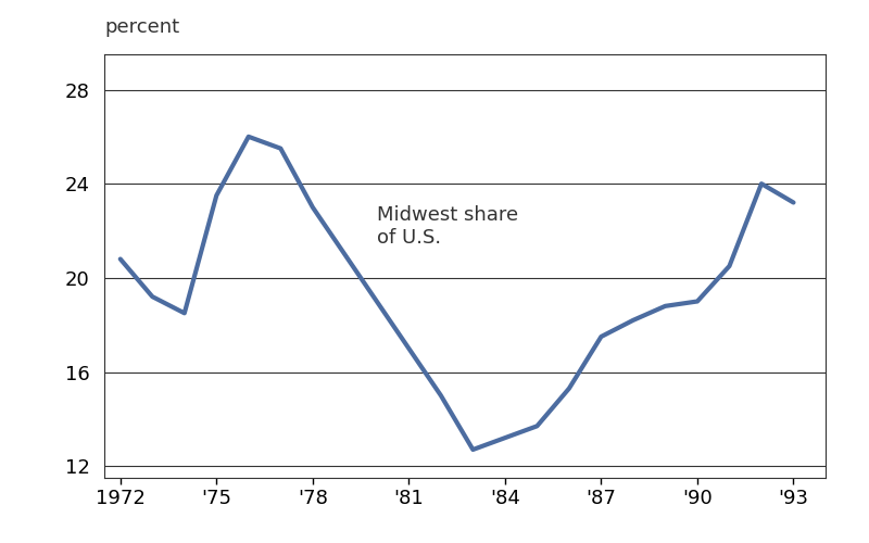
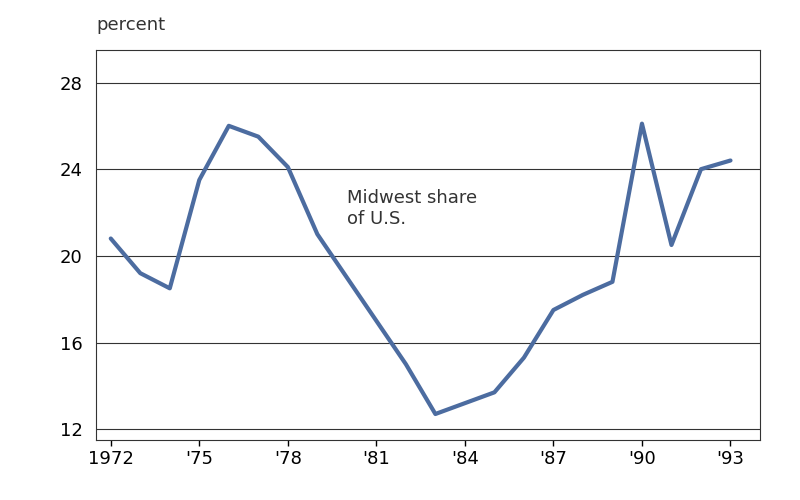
'78: 23.0 -> 24.1
'90: 19.0 -> 26.1
'93: 23.2 -> 24.4
